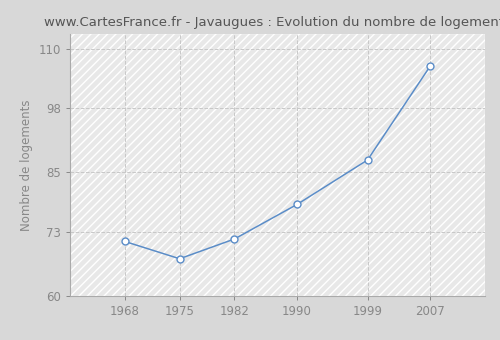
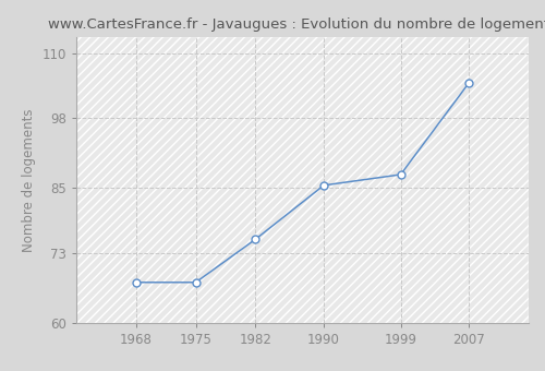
1968: 71.0 -> 67.5
1982: 71.5 -> 75.5
1990: 78.5 -> 85.5
2007: 106.5 -> 104.5
